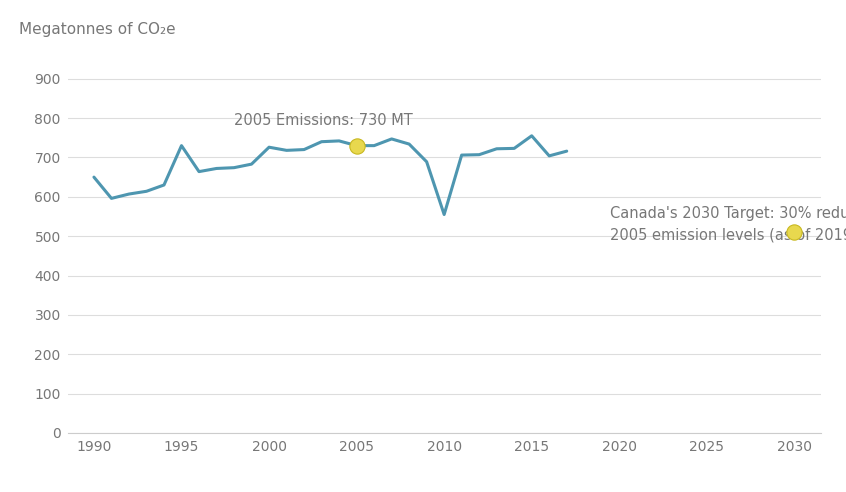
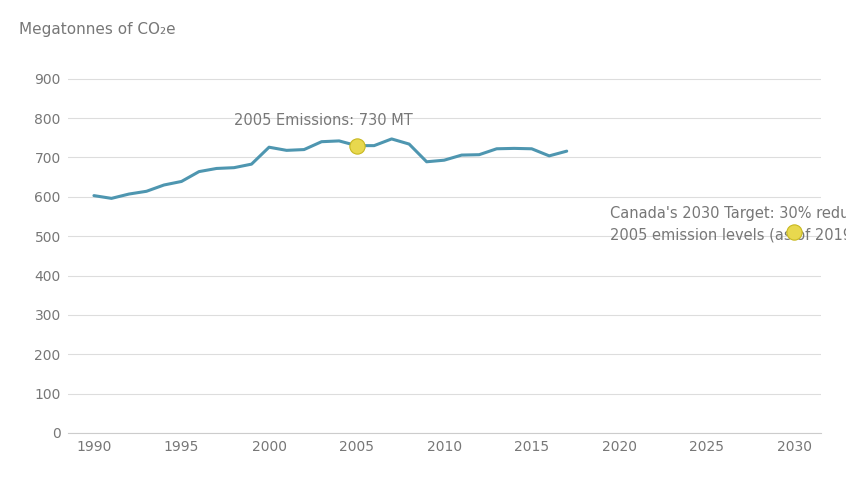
1990: 650 -> 603
1995: 730 -> 639
2010: 555 -> 693
2015: 755 -> 722
